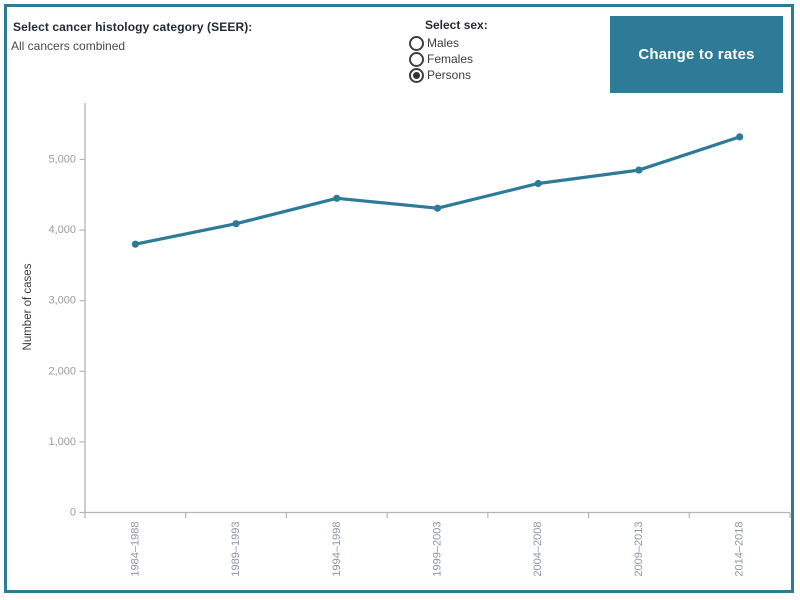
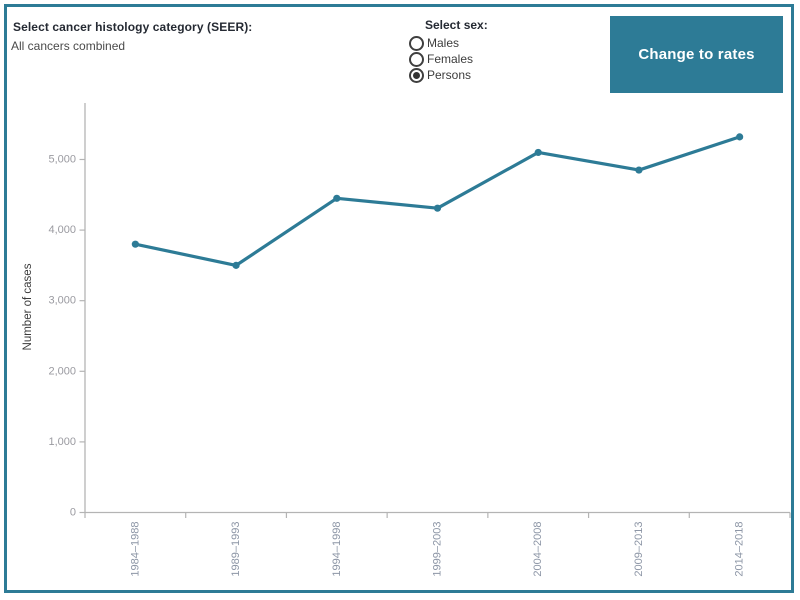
1989–1993: 4100 -> 3500
2004–2008: 4700 -> 5100
